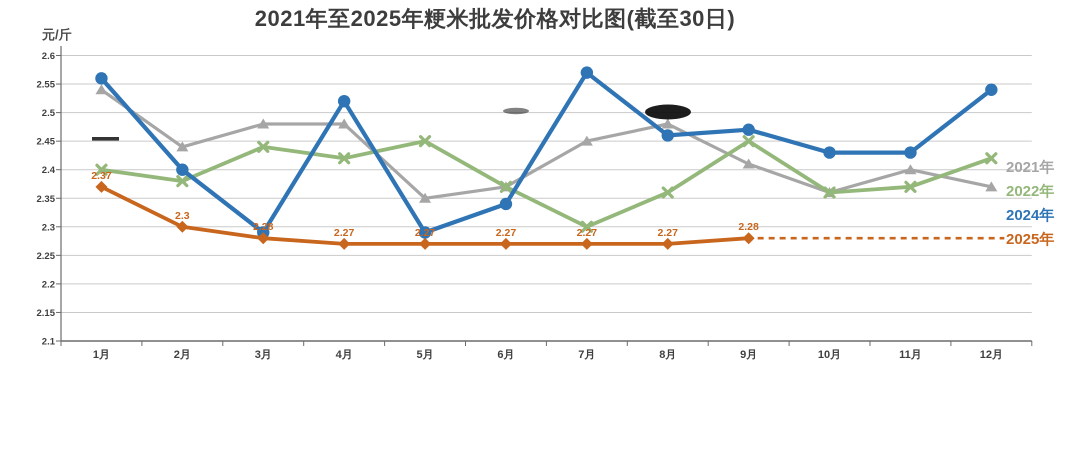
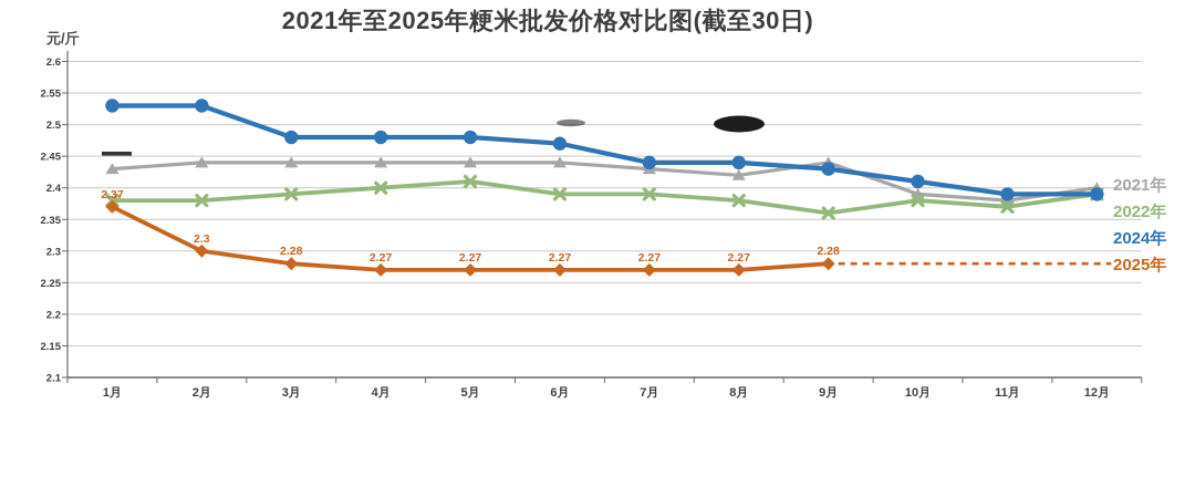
2021年/1月: 2.54 -> 2.43
2022年/1月: 2.40 -> 2.38
2024年/1月: 2.56 -> 2.53
2024年/2月: 2.40 -> 2.53
2021年/3月: 2.48 -> 2.44
2022年/3月: 2.44 -> 2.39
2024年/3月: 2.29 -> 2.48
2021年/4月: 2.48 -> 2.44
2022年/4月: 2.42 -> 2.40
2024年/4月: 2.52 -> 2.48
2021年/5月: 2.35 -> 2.44
2022年/5月: 2.45 -> 2.41
2024年/5月: 2.29 -> 2.48
2021年/6月: 2.37 -> 2.44
2022年/6月: 2.37 -> 2.39
2024年/6月: 2.34 -> 2.47
2021年/7月: 2.45 -> 2.43
2022年/7月: 2.30 -> 2.39
2024年/7月: 2.57 -> 2.44
2021年/8月: 2.48 -> 2.42
2022年/8月: 2.36 -> 2.38
2024年/8月: 2.46 -> 2.44
2021年/9月: 2.41 -> 2.44
2022年/9月: 2.45 -> 2.36
2024年/9月: 2.47 -> 2.43
2021年/10月: 2.36 -> 2.39
2022年/10月: 2.36 -> 2.38
2024年/10月: 2.43 -> 2.41
2021年/11月: 2.40 -> 2.38
2024年/11月: 2.43 -> 2.39
2021年/12月: 2.37 -> 2.40
2022年/12月: 2.42 -> 2.39
2024年/12月: 2.54 -> 2.39
